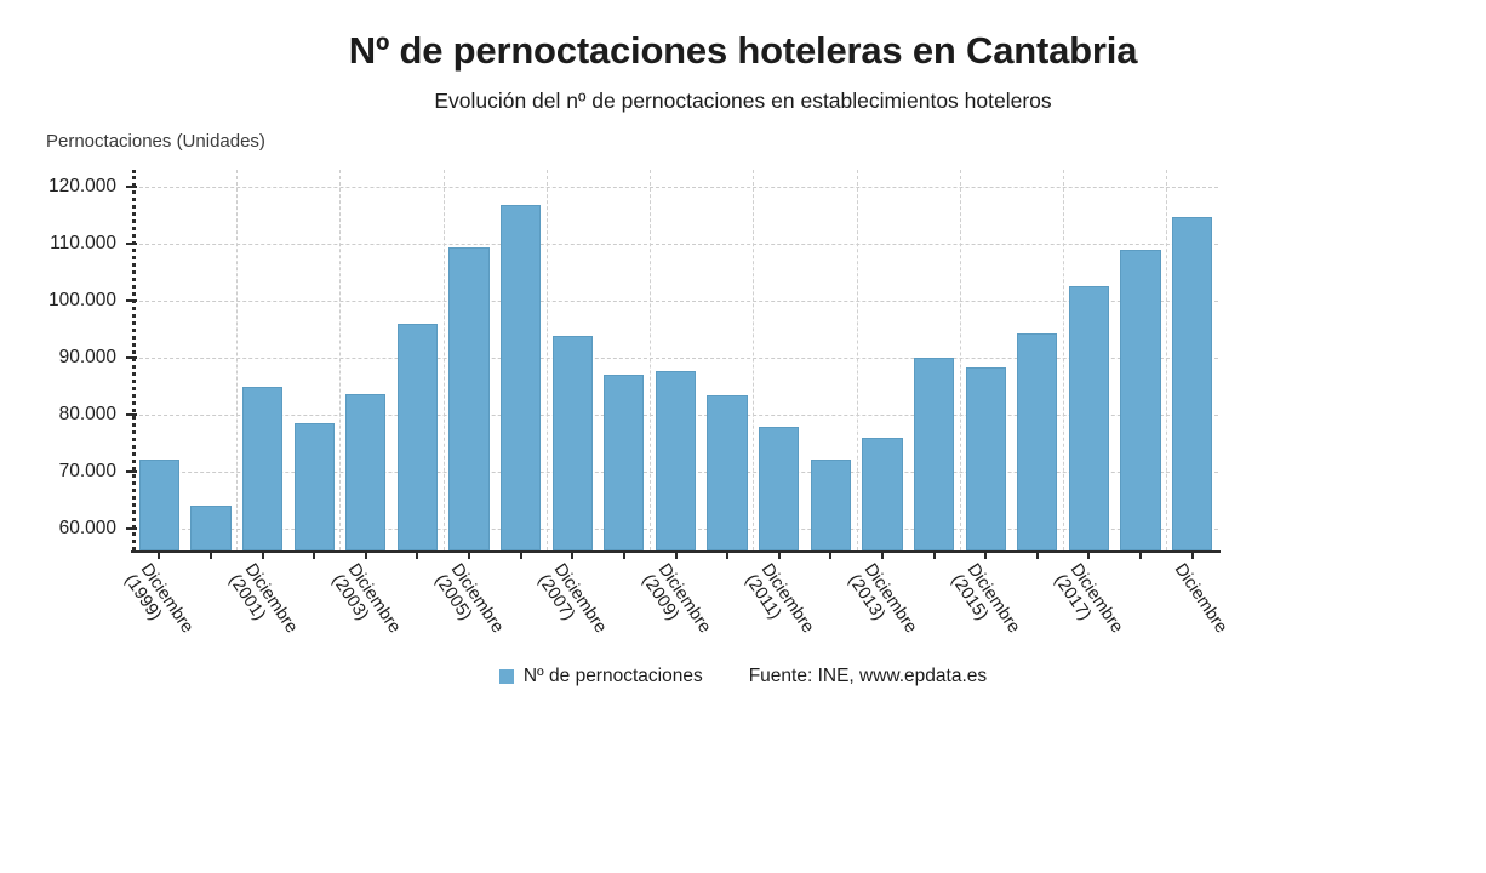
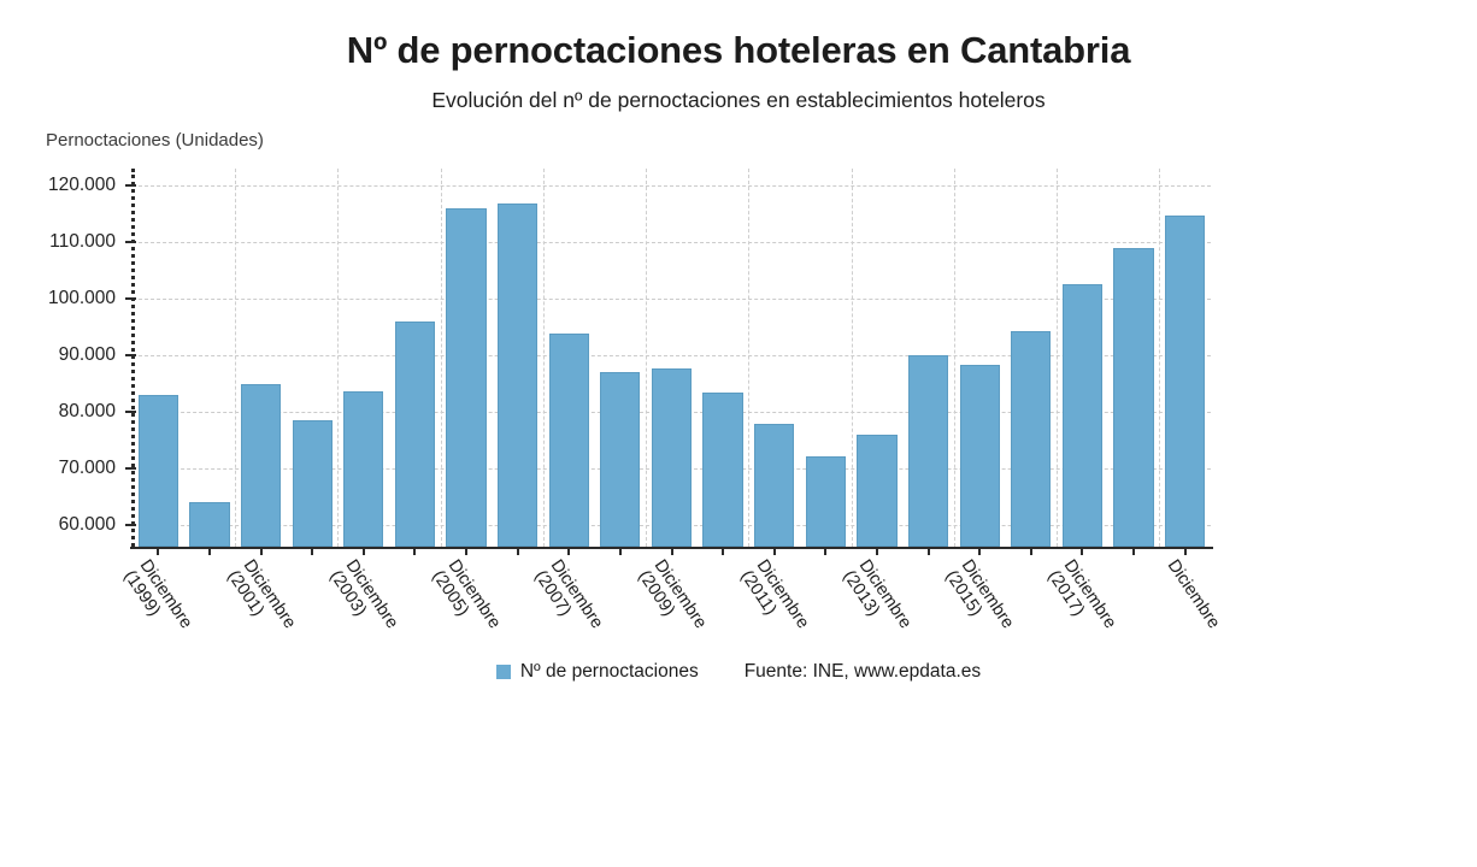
Diciembre (1999): 72000 -> 83000
Diciembre (2005): 109000 -> 116000
